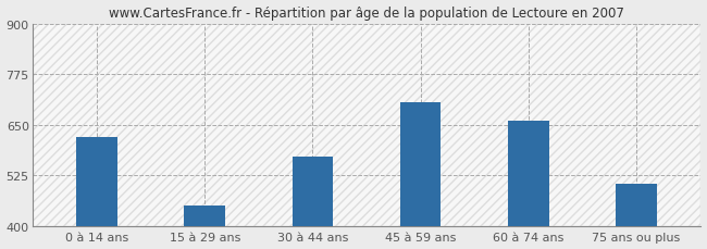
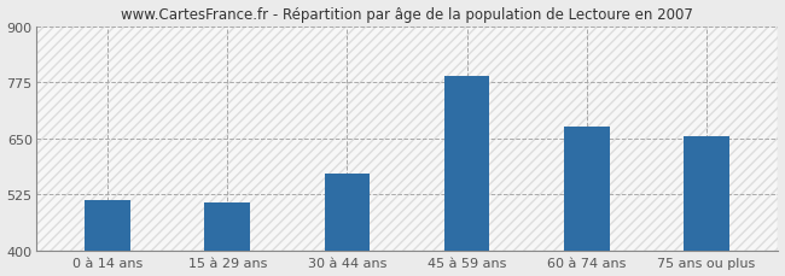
0 à 14 ans: 620 -> 513
15 à 29 ans: 450 -> 507
45 à 59 ans: 705 -> 790
60 à 74 ans: 660 -> 677
75 ans ou plus: 505 -> 655
